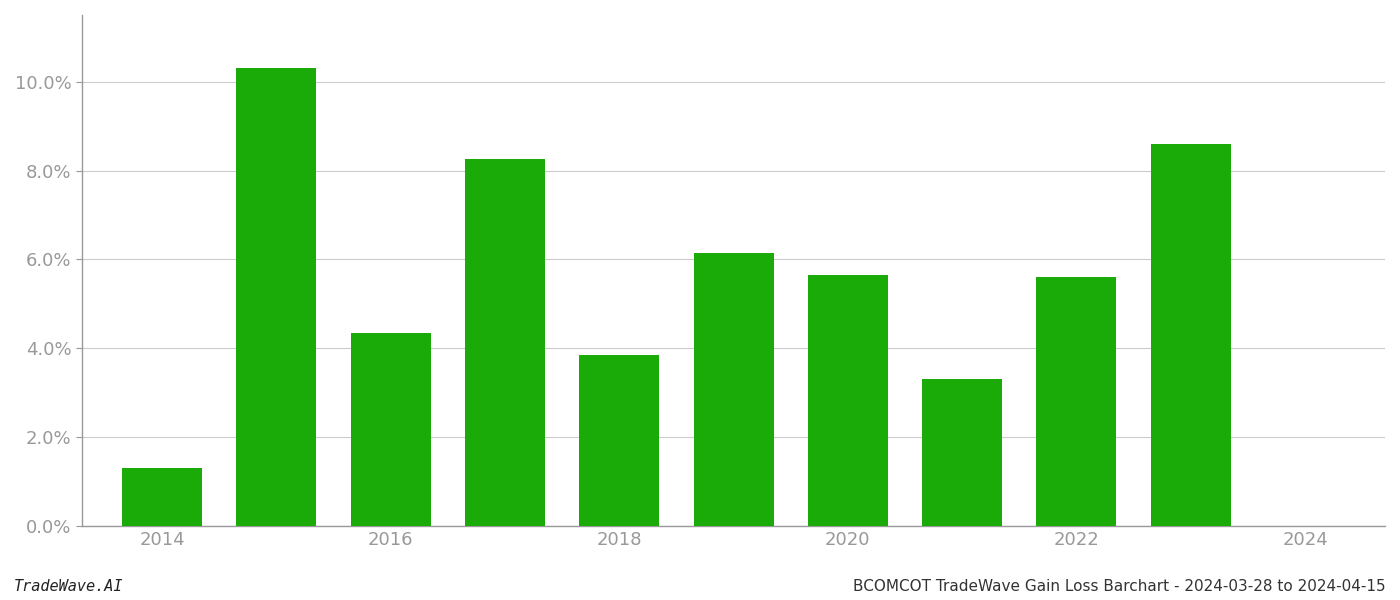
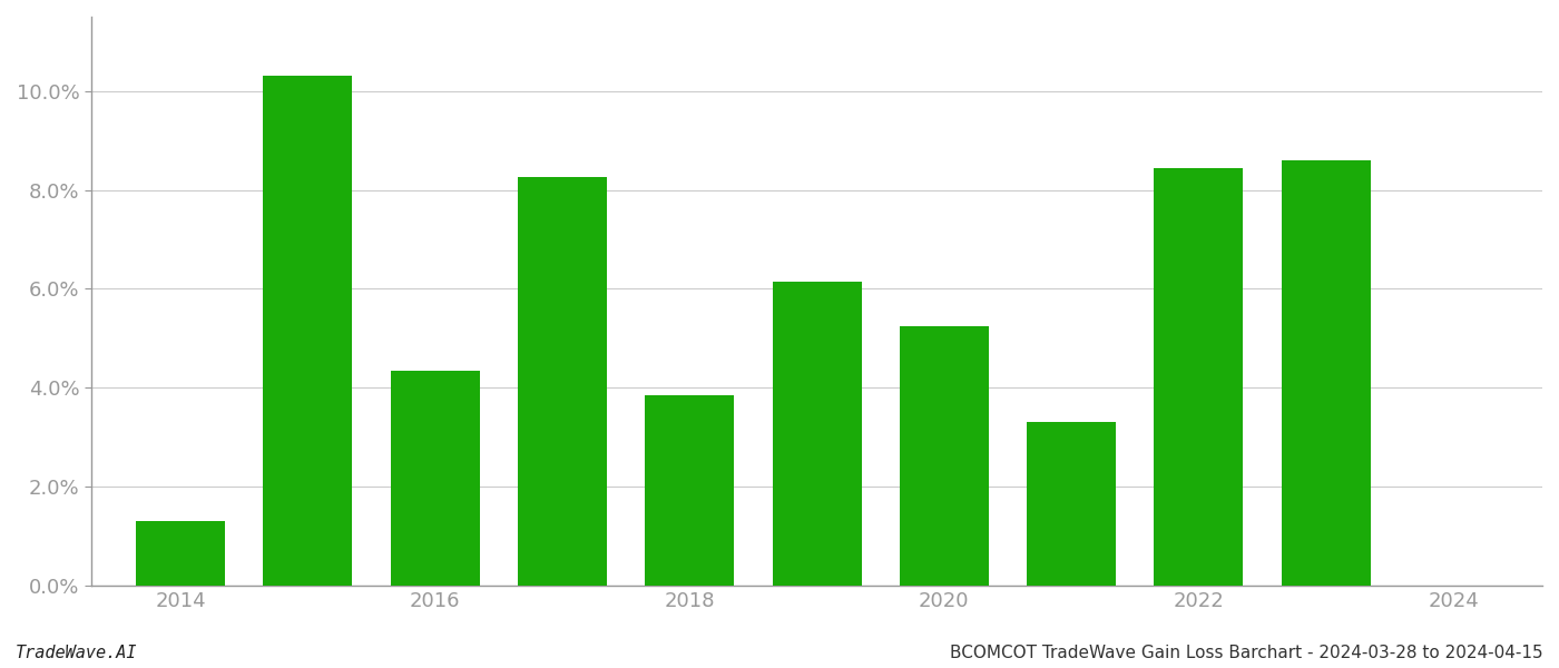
2020: 5.65% -> 5.25%
2022: 5.60% -> 8.45%
